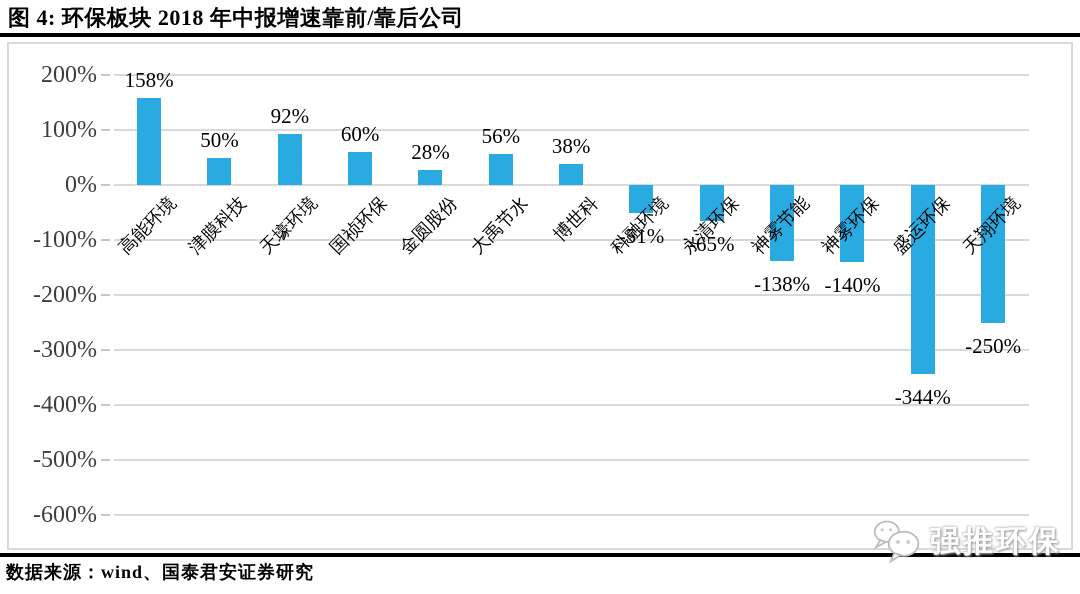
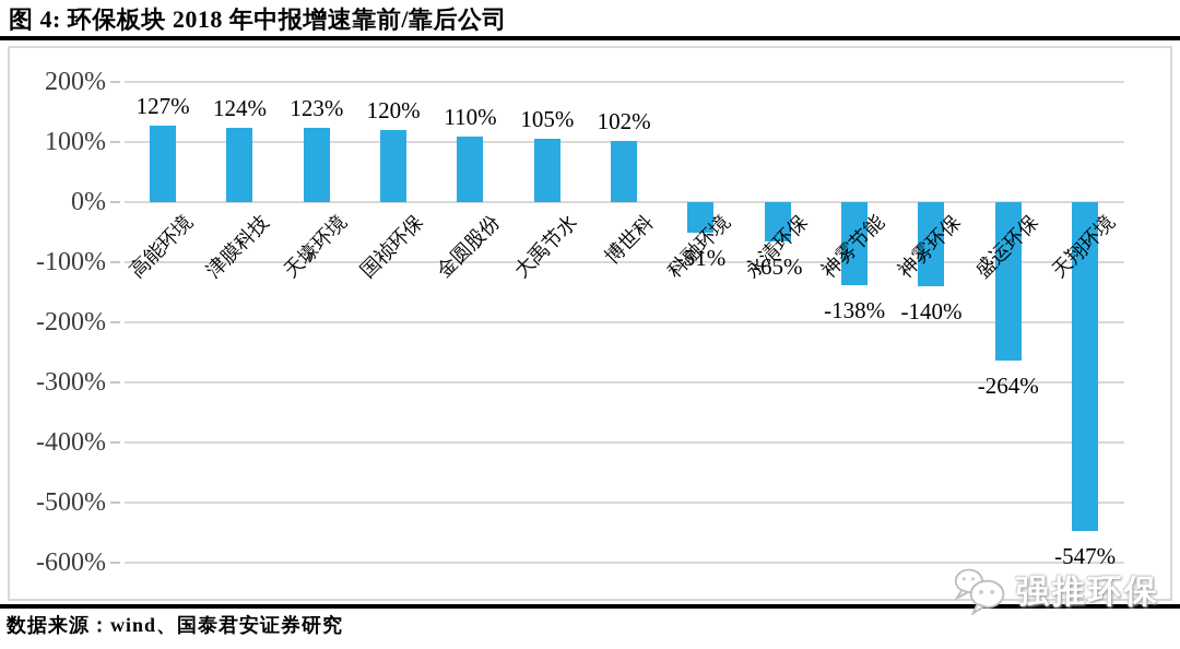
高能环境: 158% -> 127%
津膜科技: 50% -> 124%
天壕环境: 92% -> 123%
国祯环保: 60% -> 120%
金圆股份: 28% -> 110%
大禹节水: 56% -> 105%
博世科: 38% -> 102%
盛运环保: -344% -> -264%
天翔环境: -250% -> -547%
